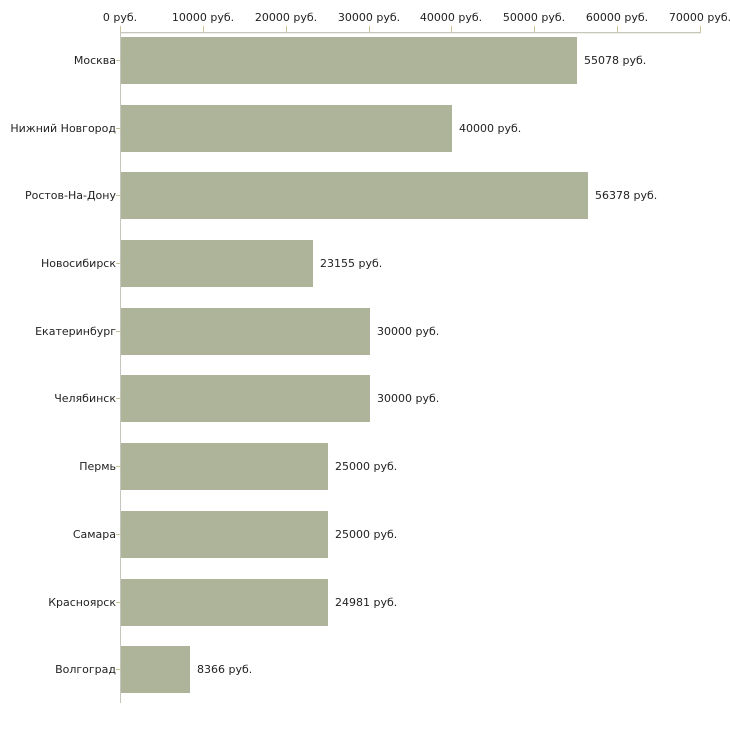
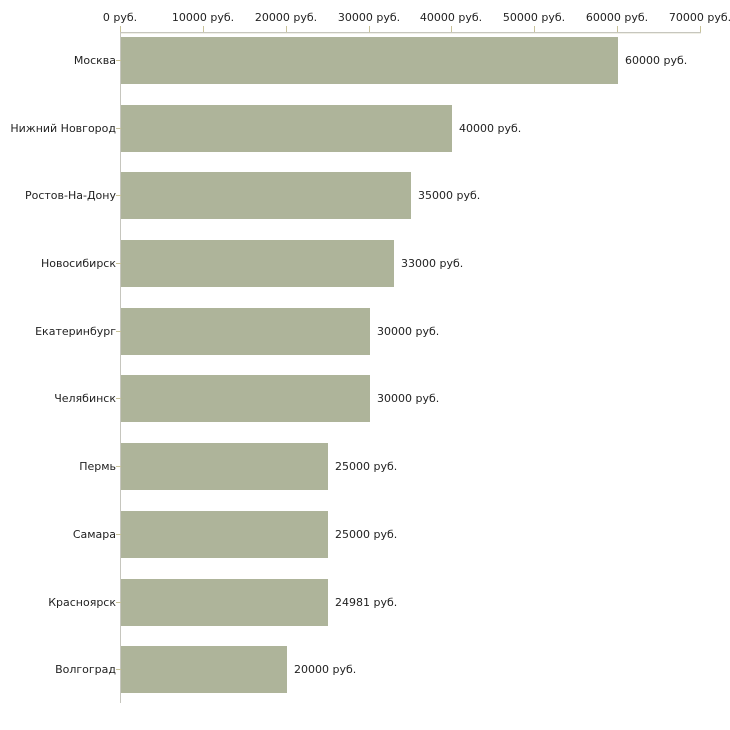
Москва: 55078 -> 60000
Ростов-На-Дону: 56378 -> 35000
Новосибирск: 23155 -> 33000
Волгоград: 8366 -> 20000
